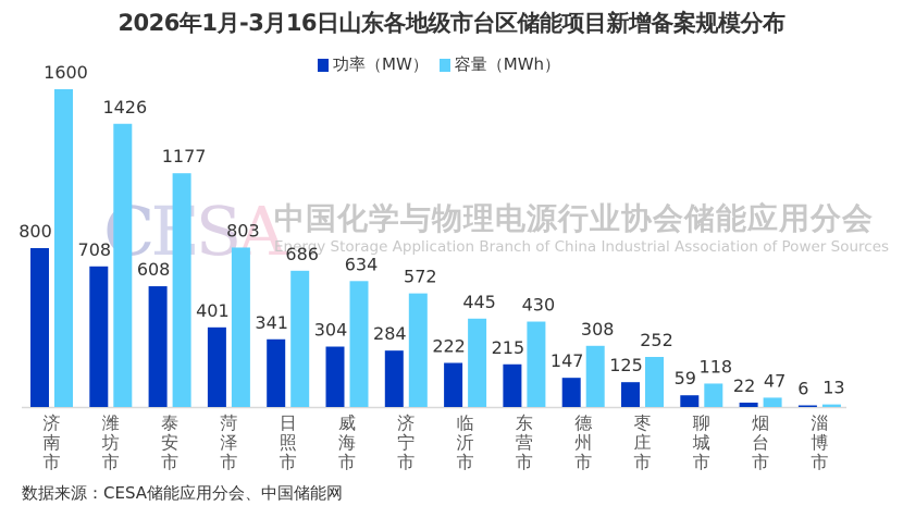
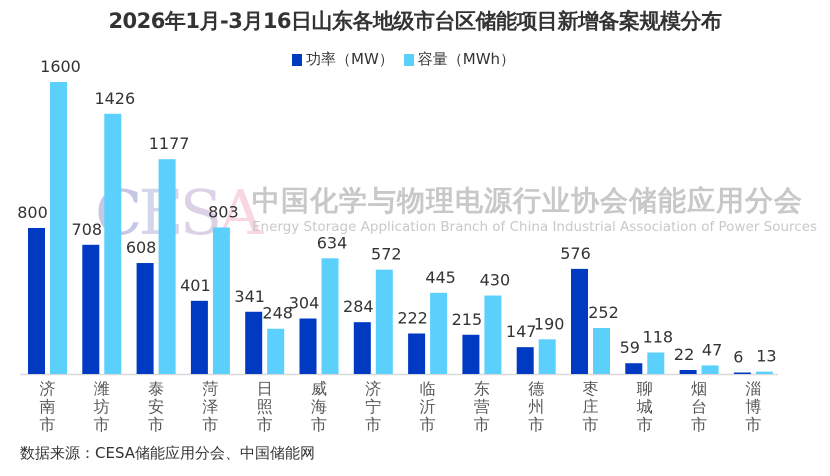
容量（MWh）/日照市: 686 -> 248
容量（MWh）/德州市: 308 -> 190
功率（MW）/枣庄市: 125 -> 576
